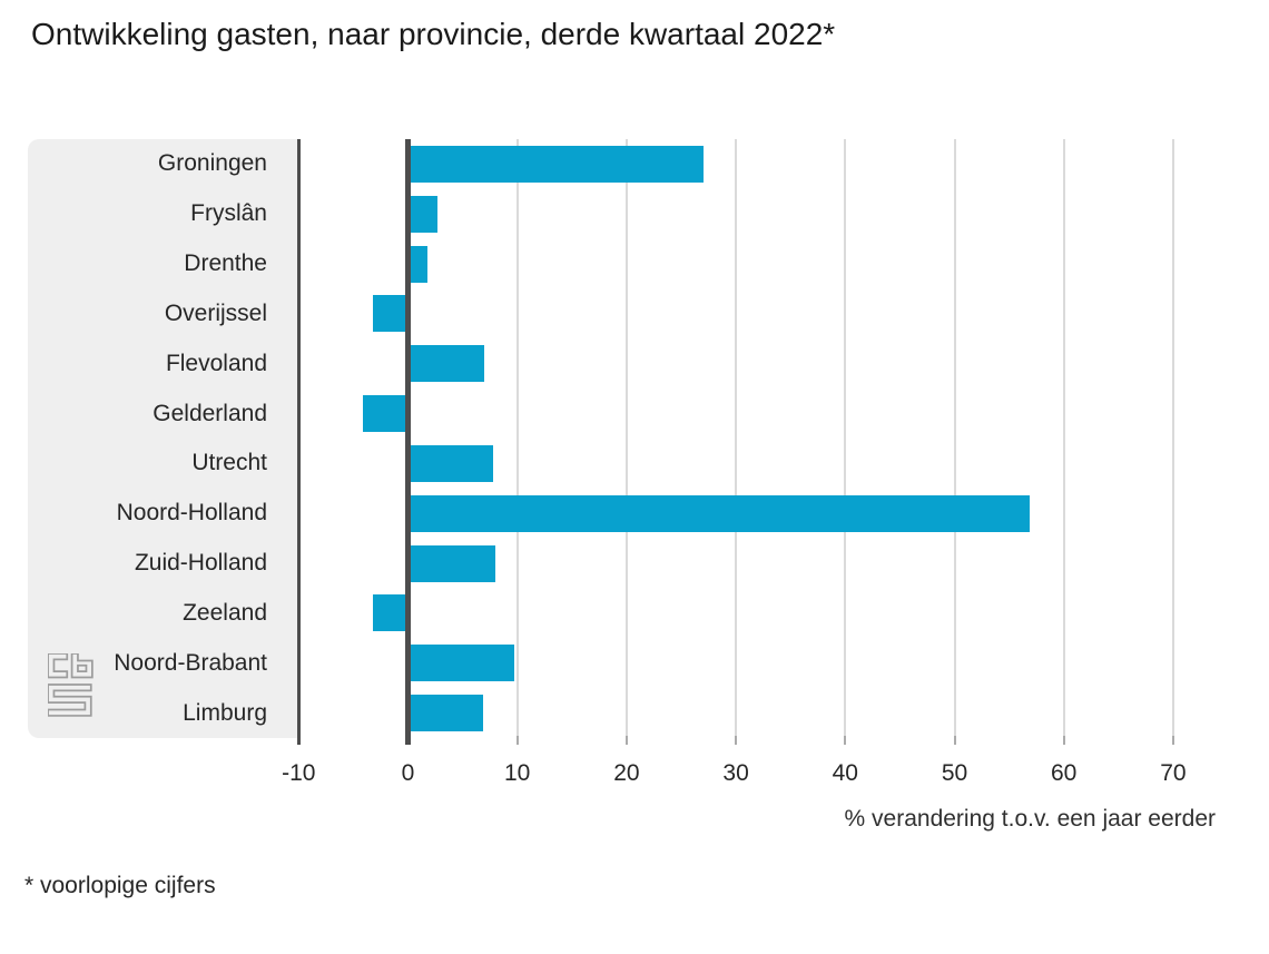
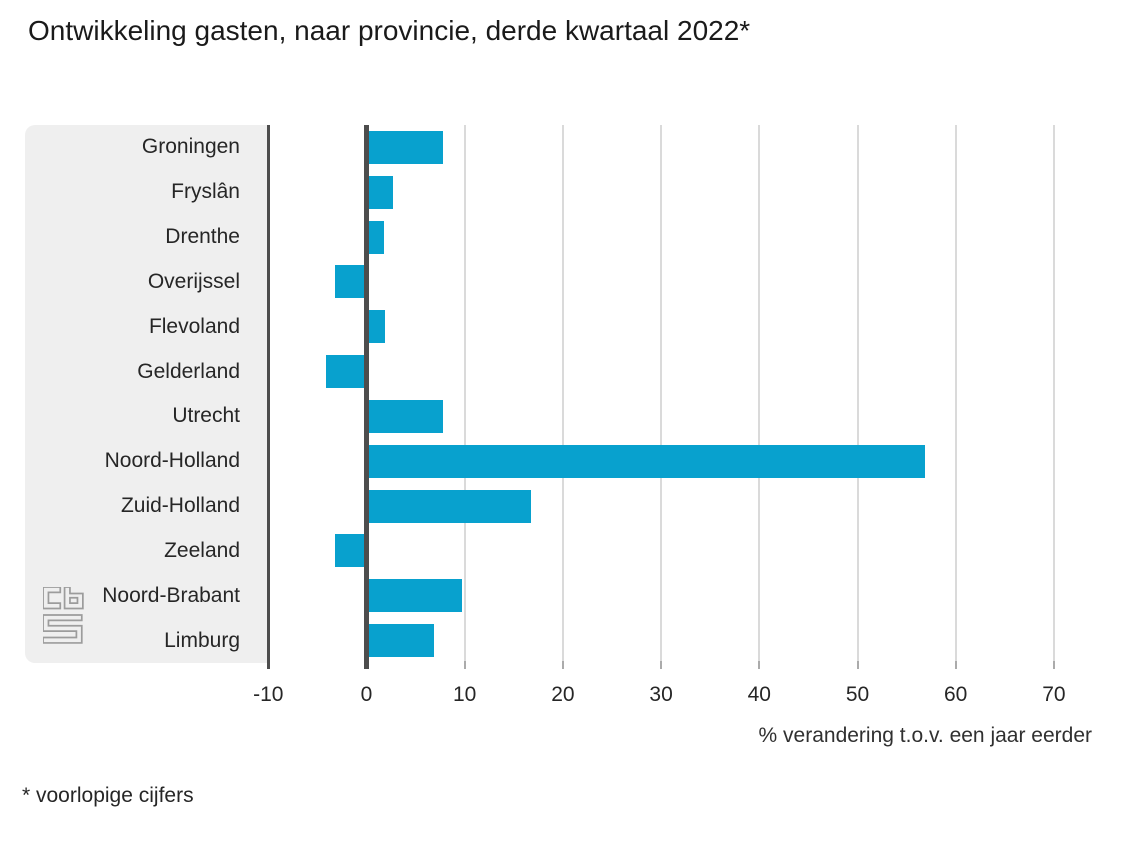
Groningen: 27 -> 8
Flevoland: 7 -> 2
Zuid-Holland: 8 -> 17
